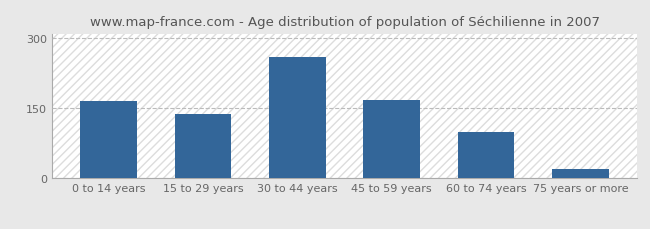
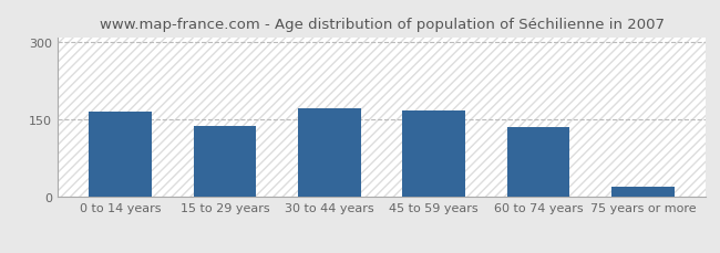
30 to 44 years: 260 -> 172
60 to 74 years: 100 -> 135
